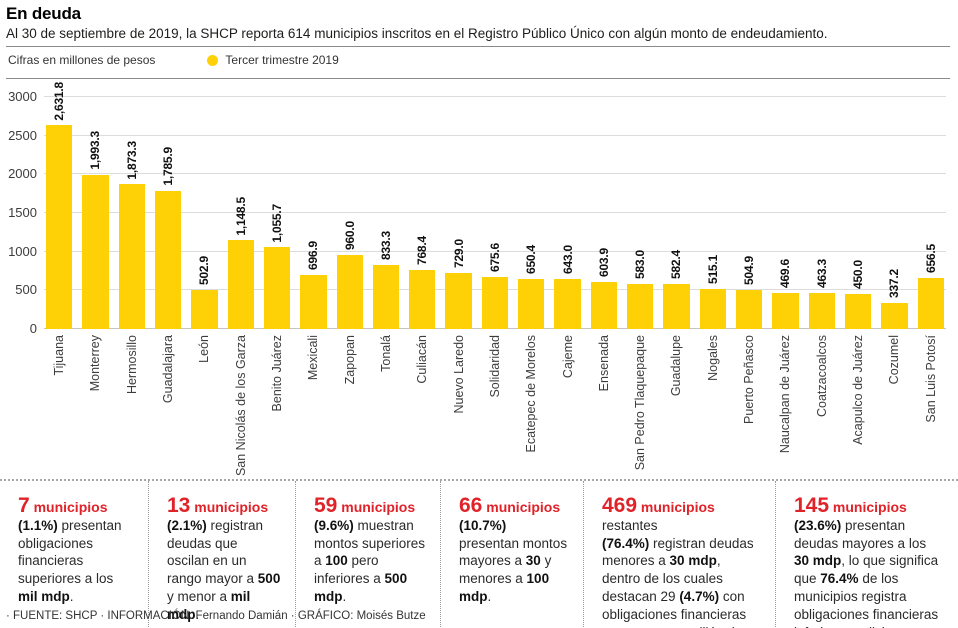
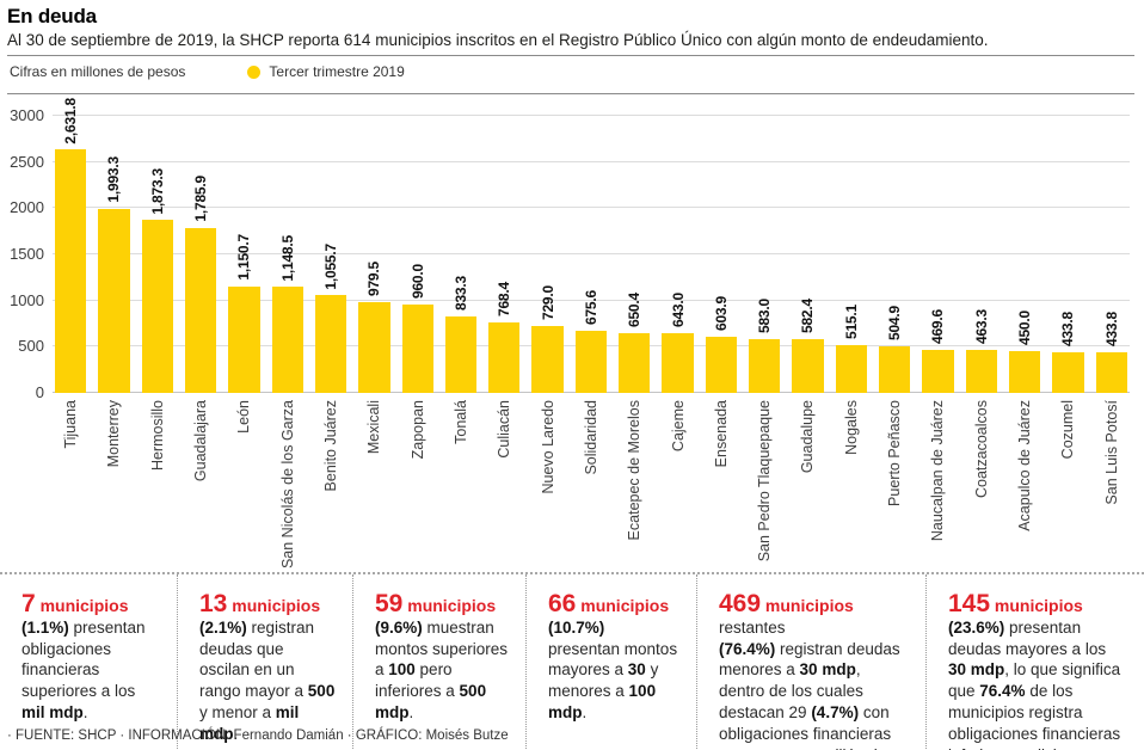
León: 502.9 -> 1,150.7
Mexicali: 696.9 -> 979.5
Cozumel: 337.2 -> 433.8
San Luis Potosí: 656.5 -> 433.8
